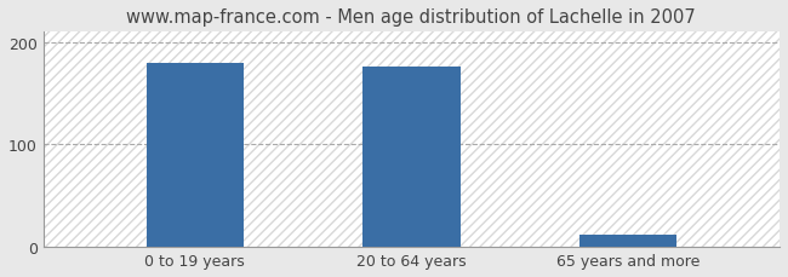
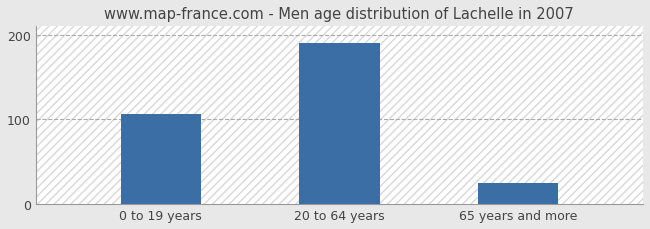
0 to 19 years: 180 -> 107
20 to 64 years: 176 -> 190
65 years and more: 12 -> 25
